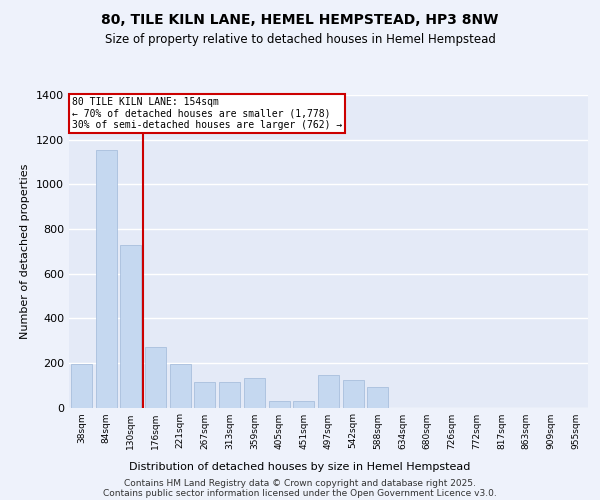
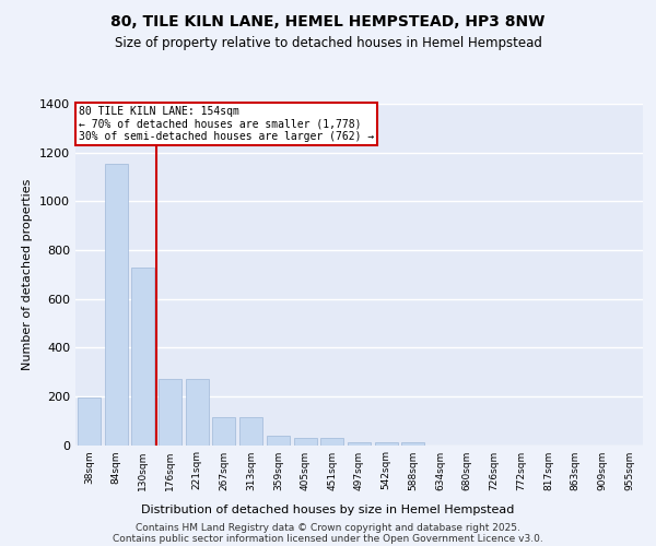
221sqm: 195 -> 270
359sqm: 130 -> 40
497sqm: 145 -> 10
542sqm: 125 -> 10
588sqm: 90 -> 10
